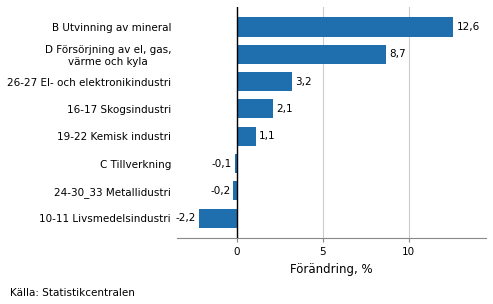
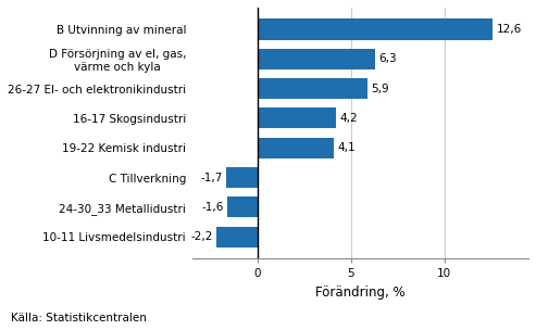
D Försörjning av el, gas, värme och kyla: 8,7 -> 6,3
26-27 El- och elektronikindustri: 3,2 -> 5,9
16-17 Skogsindustri: 2,1 -> 4,2
19-22 Kemisk industri: 1,1 -> 4,1
C Tillverkning: -0,1 -> -1,7
24-30_33 Metallidustri: -0,2 -> -1,6
